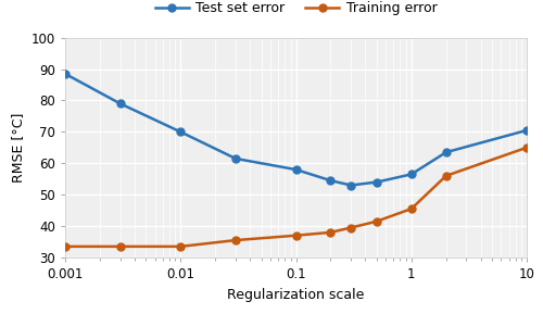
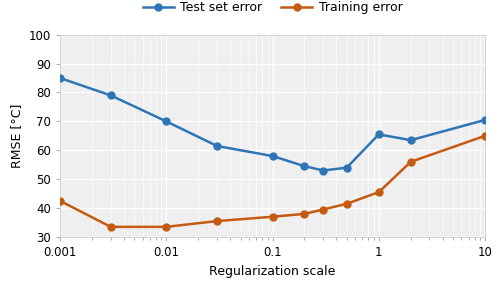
Test set error/0.001: 88.5 -> 85.0
Training error/0.001: 33.5 -> 42.5
Test set error/1: 56.5 -> 65.5
